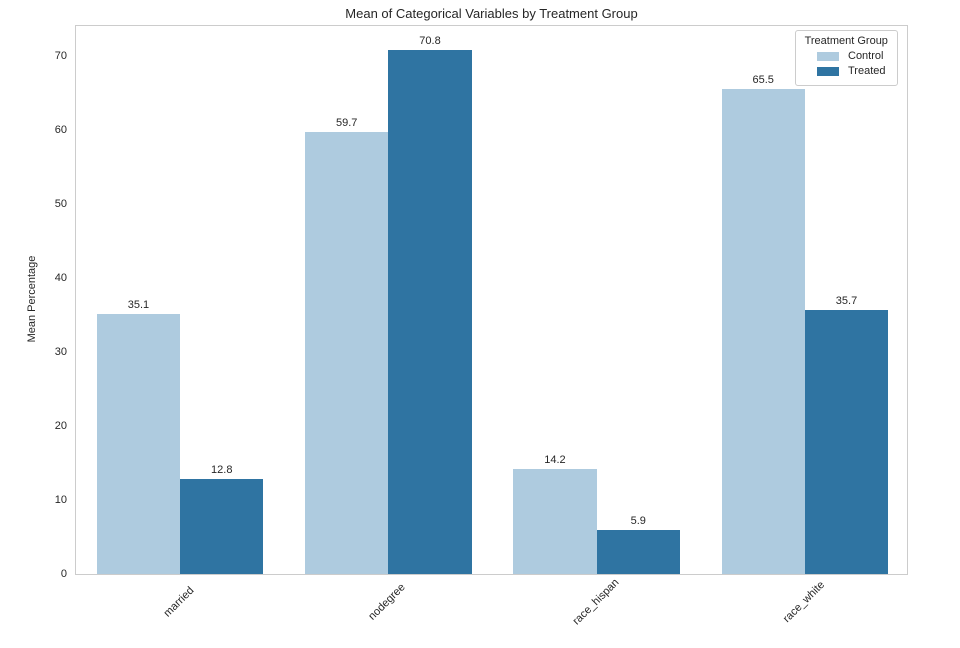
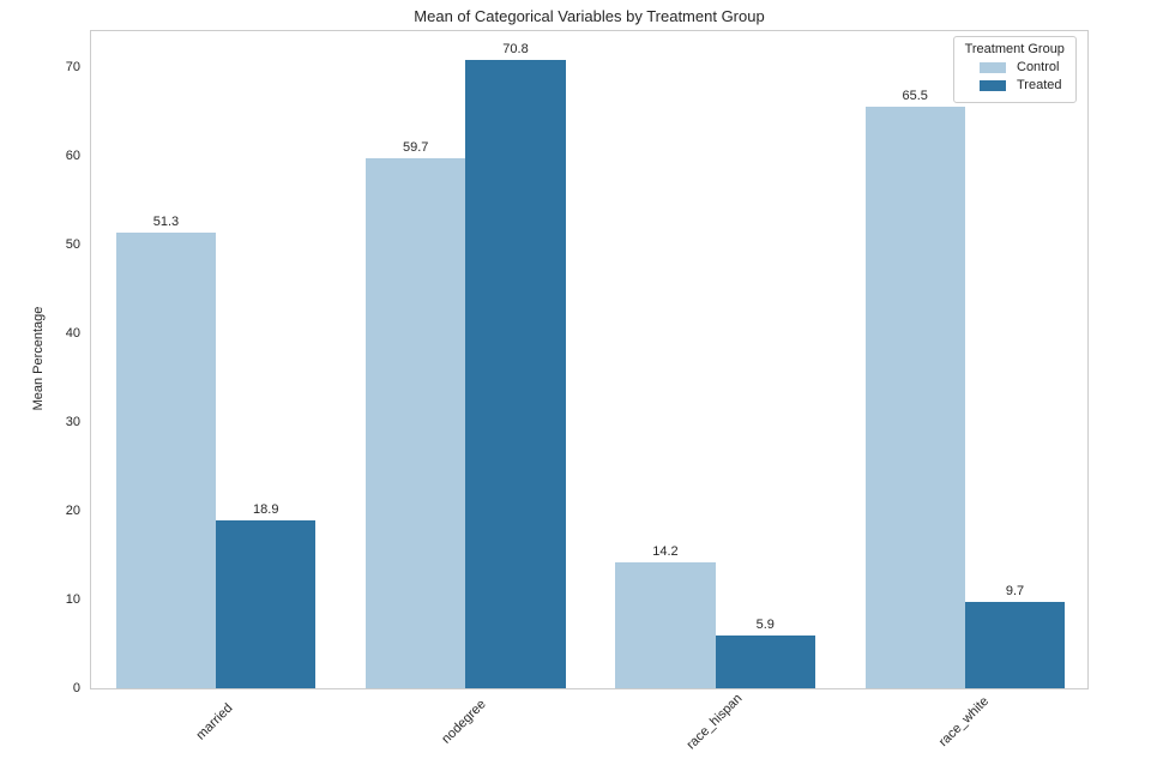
Control/married: 35.1 -> 51.3
Treated/married: 12.8 -> 18.9
Treated/race_white: 35.7 -> 9.7
